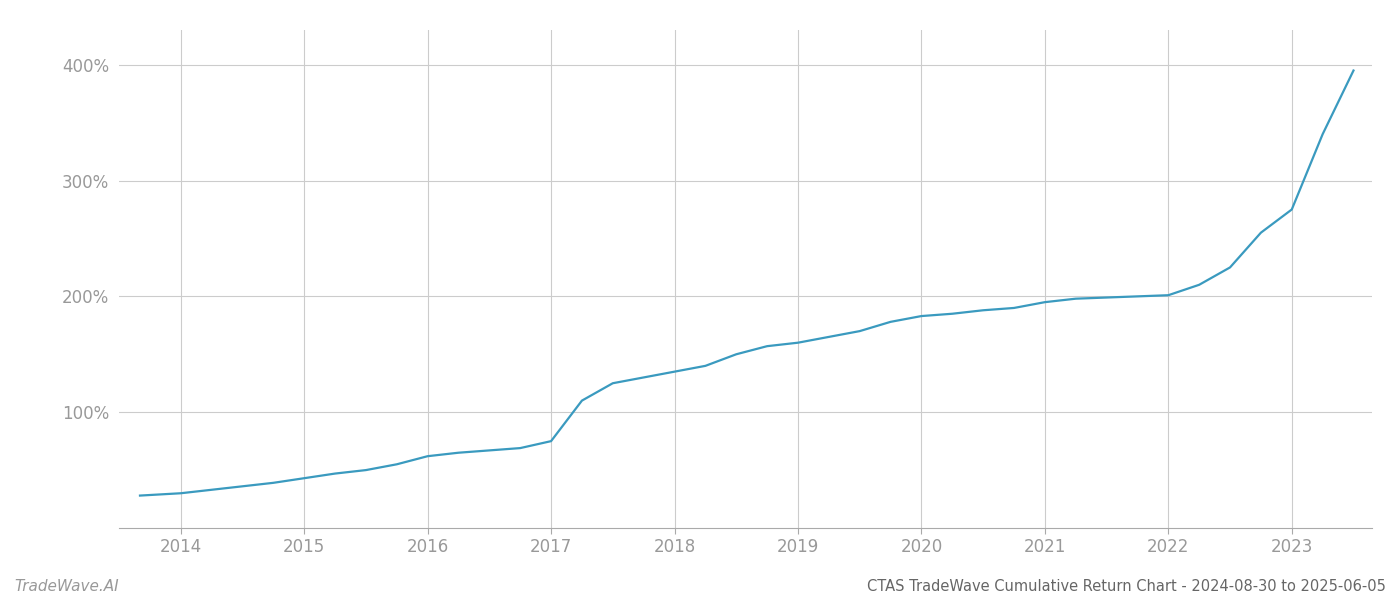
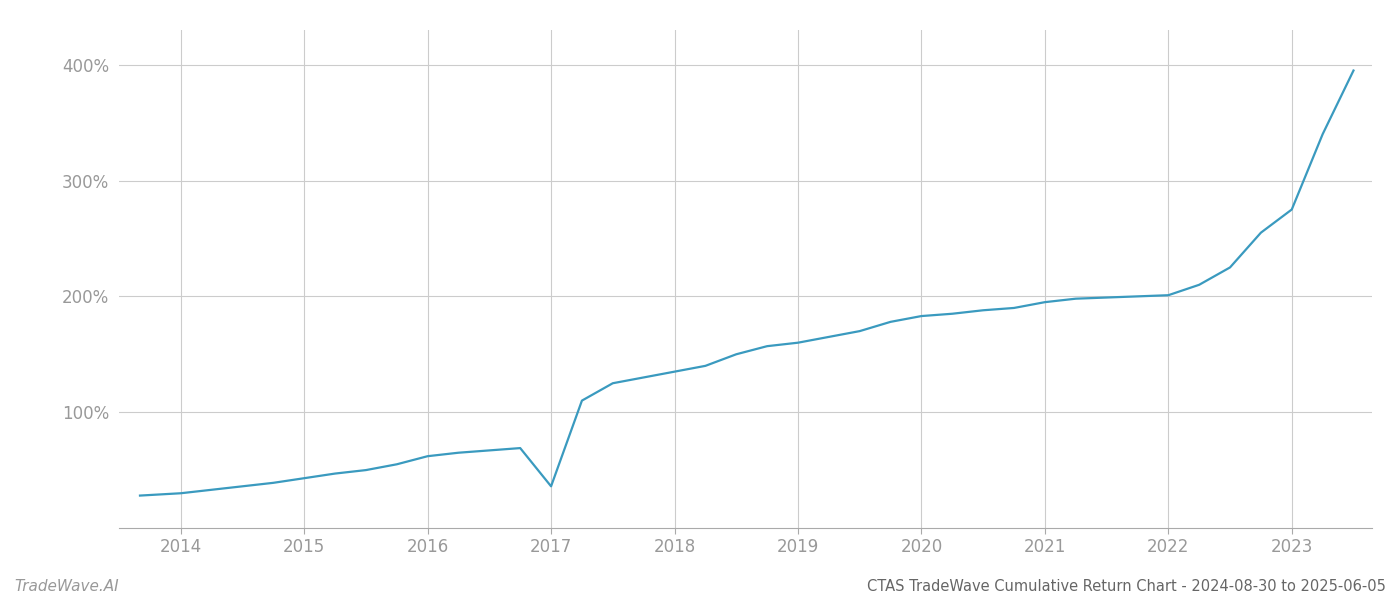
2017: 75% -> 36%
